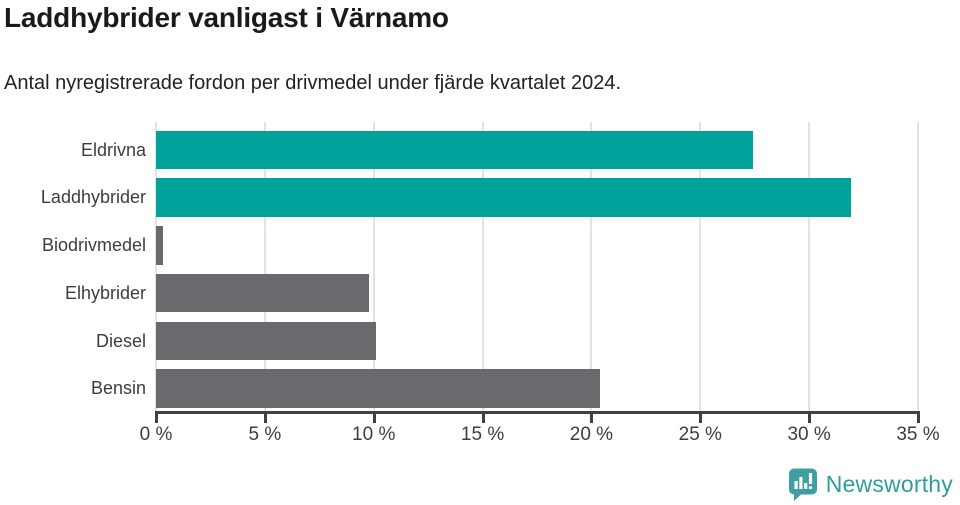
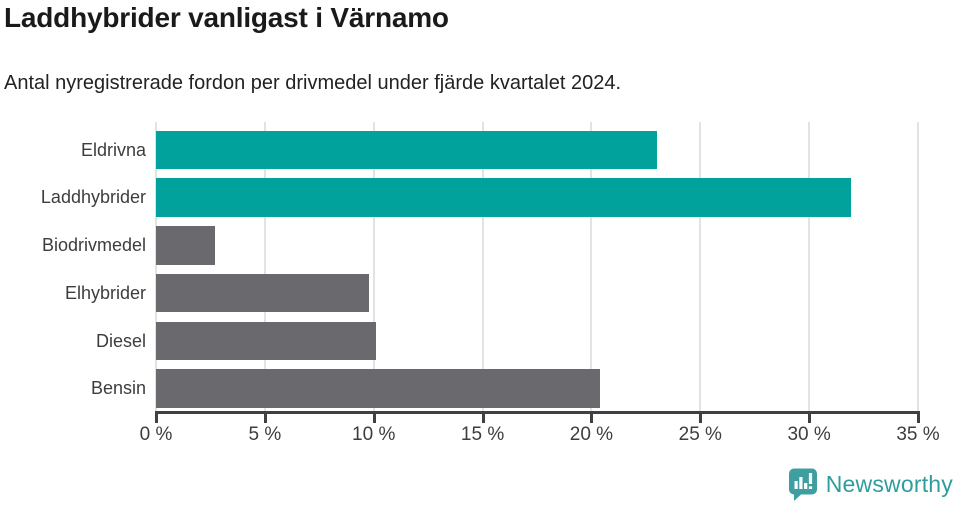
Eldrivna: 27.4% -> 23.0%
Biodrivmedel: 0.3% -> 2.7%
